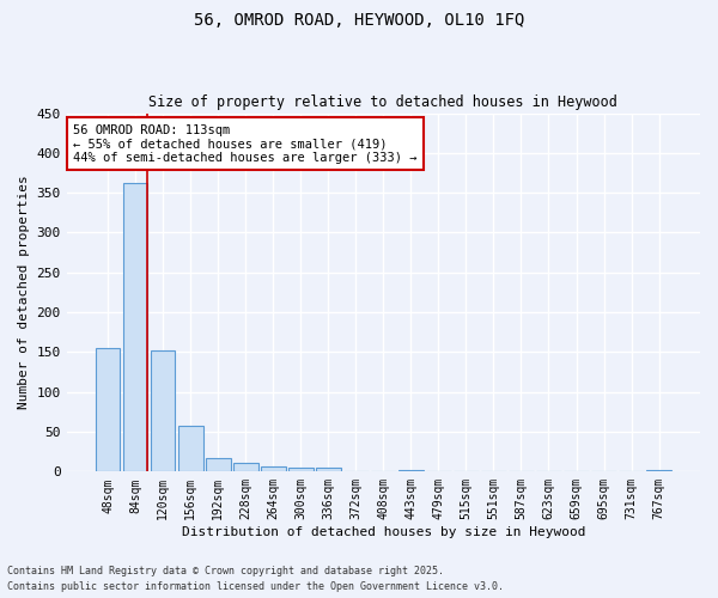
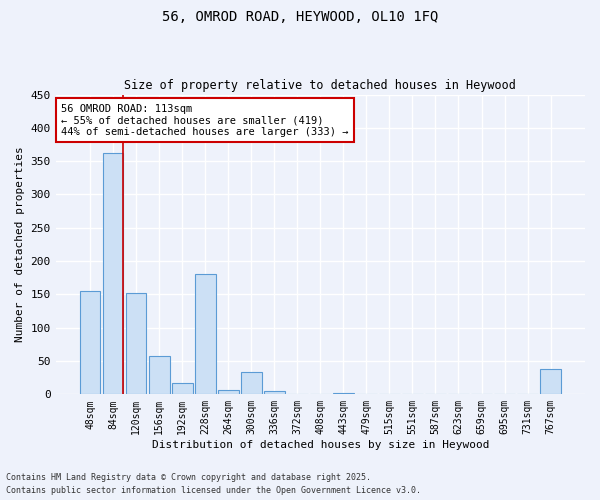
228sqm: 11 -> 180
300sqm: 5 -> 34
767sqm: 2 -> 38
